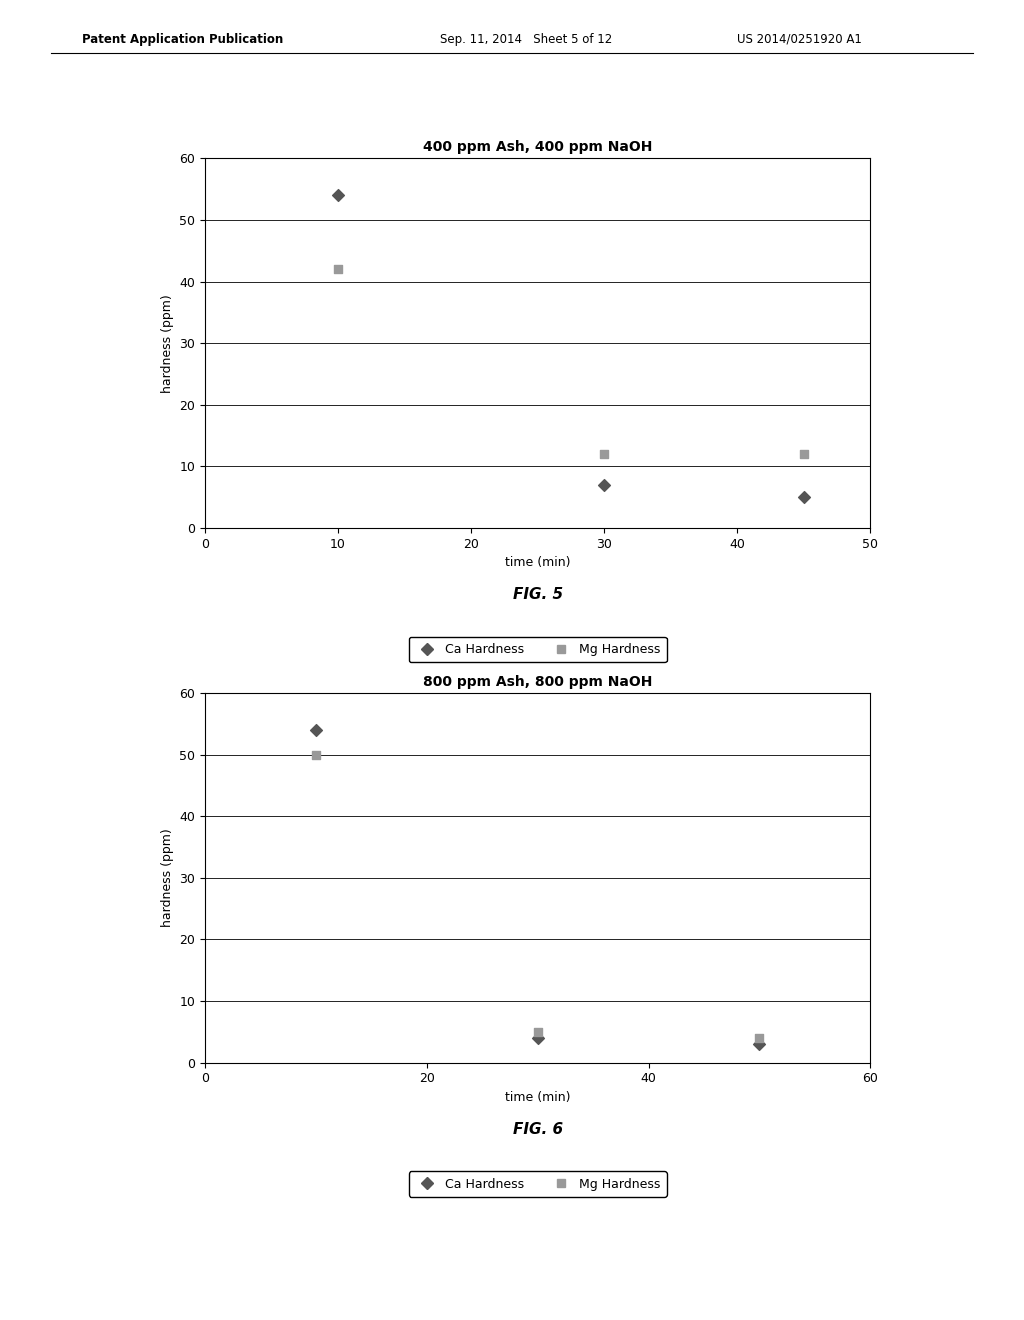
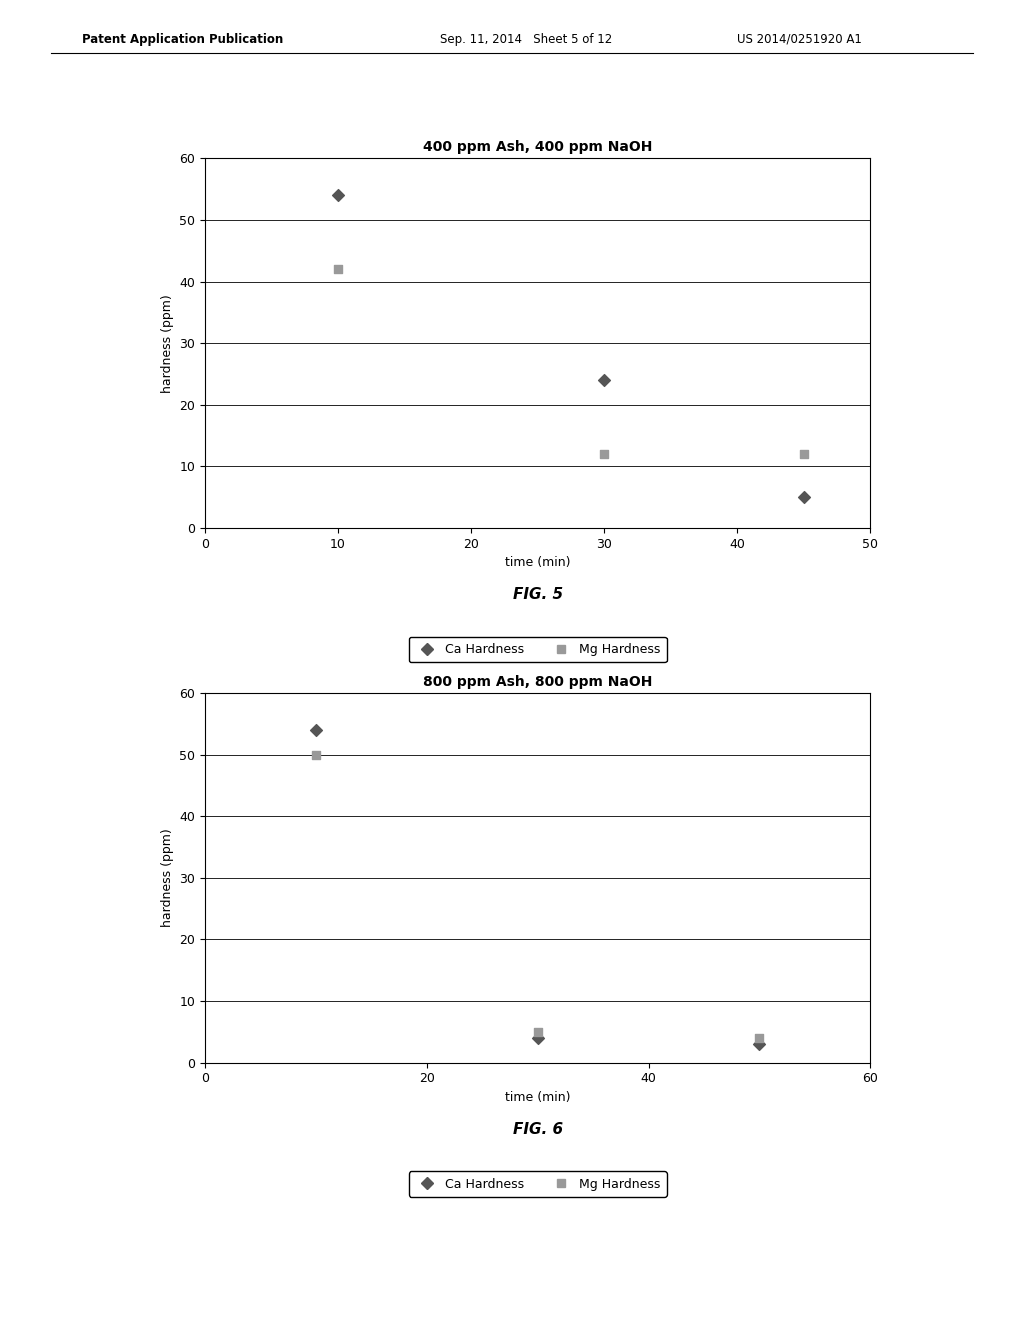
400 ppm Ash, 400 ppm NaOH/Ca Hardness/30: 7 -> 24
